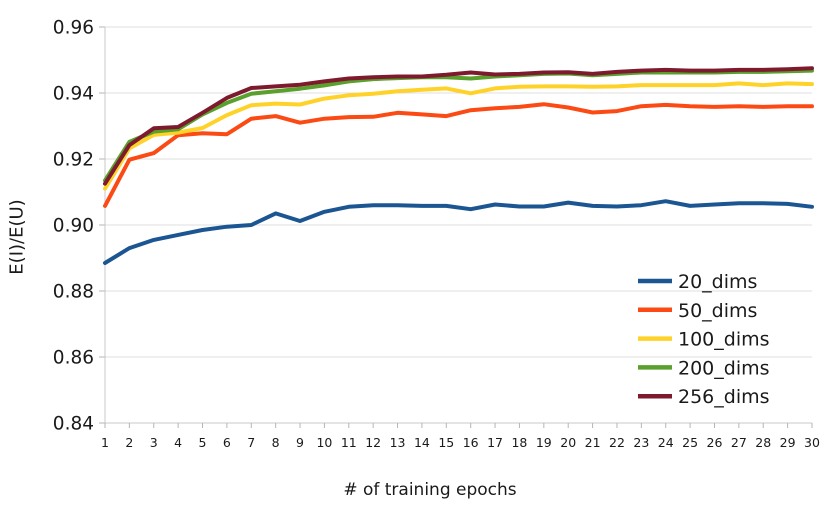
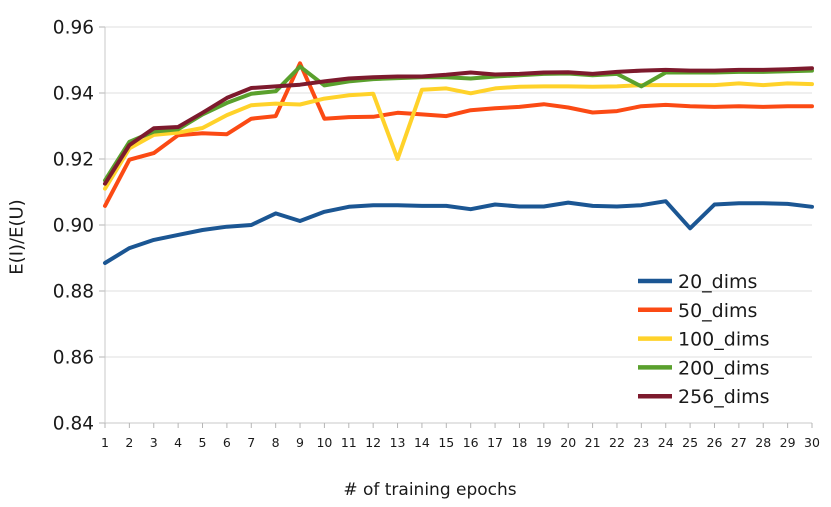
50_dims/9: 0.931 -> 0.949
200_dims/9: 0.941 -> 0.948
100_dims/13: 0.941 -> 0.920
200_dims/23: 0.946 -> 0.942
20_dims/25: 0.906 -> 0.899
